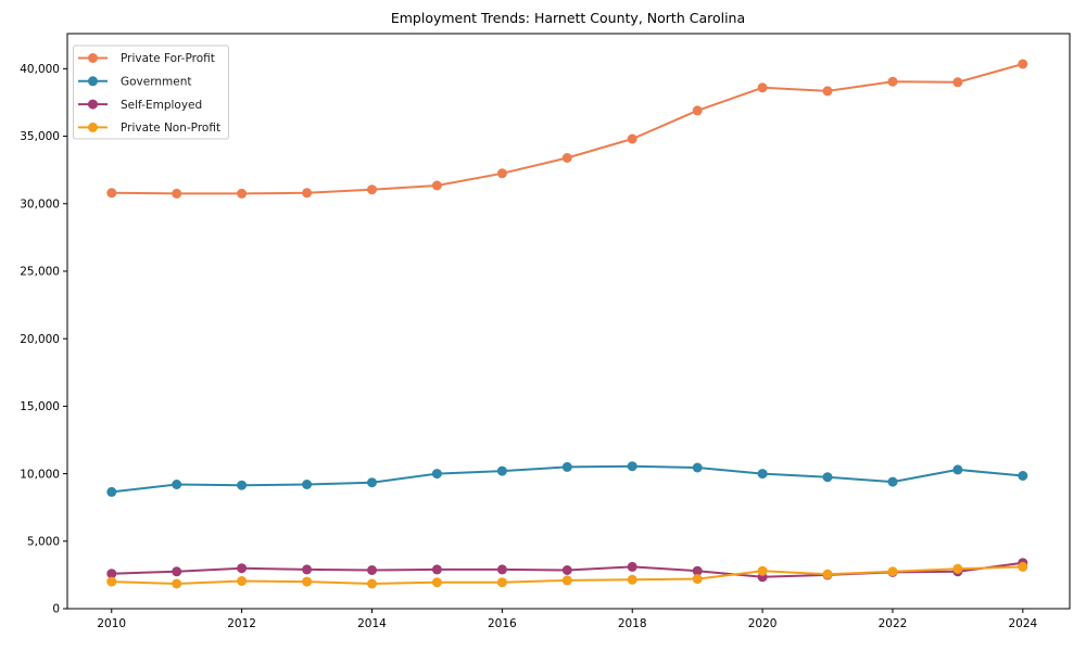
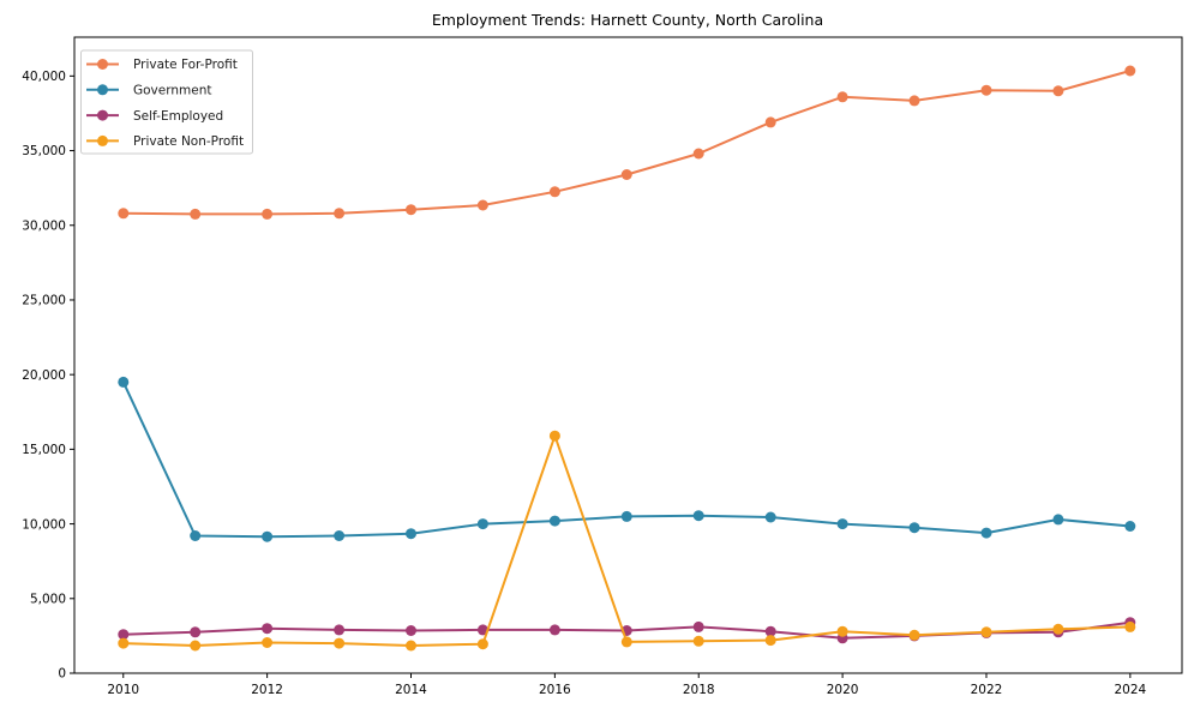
Government/2010: 8600 -> 19500
Private Non-Profit/2016: 2000 -> 15900
